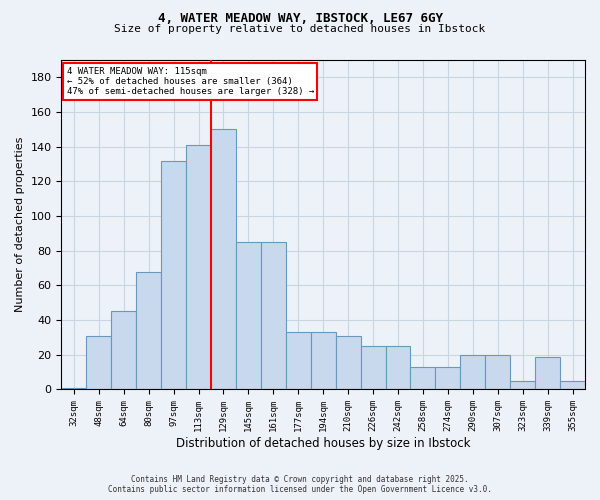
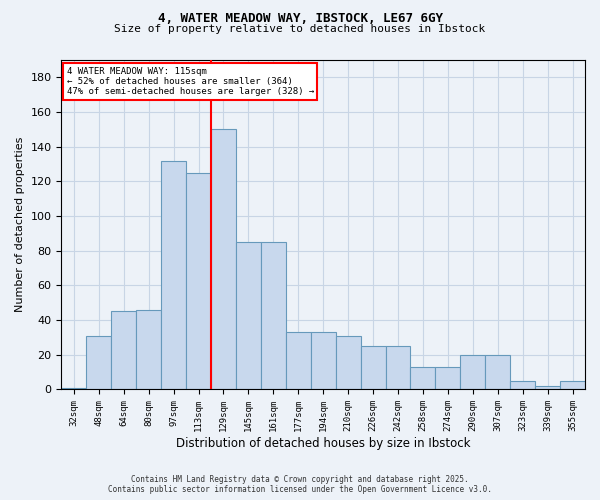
80sqm: 68 -> 46
113sqm: 141 -> 125
339sqm: 19 -> 2
